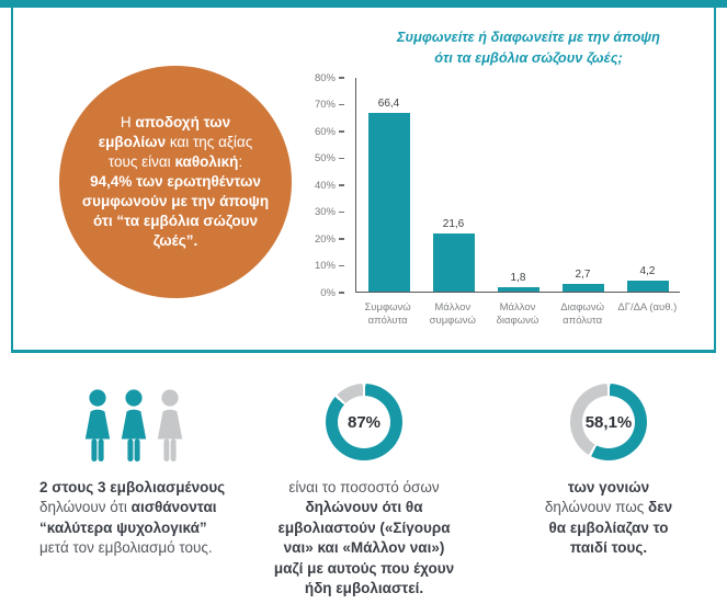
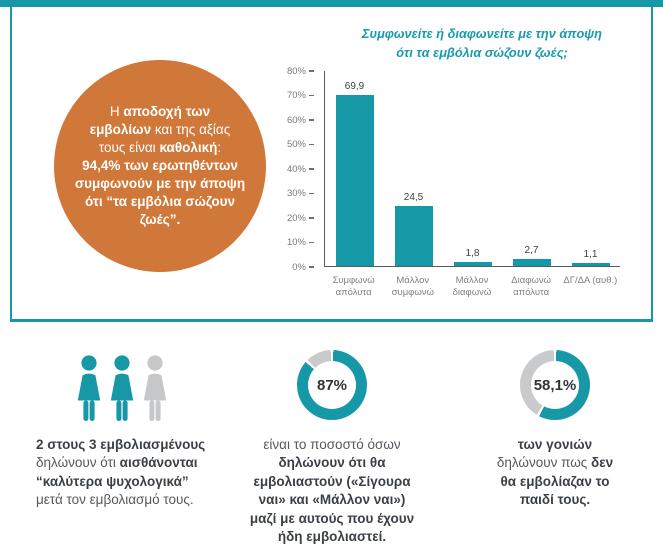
Συμφωνώ απόλυτα: 66,4 -> 69,9
Μάλλον συμφωνώ: 21,6 -> 24,5
ΔΓ/ΔΑ (αυθ.): 4,2 -> 1,1
